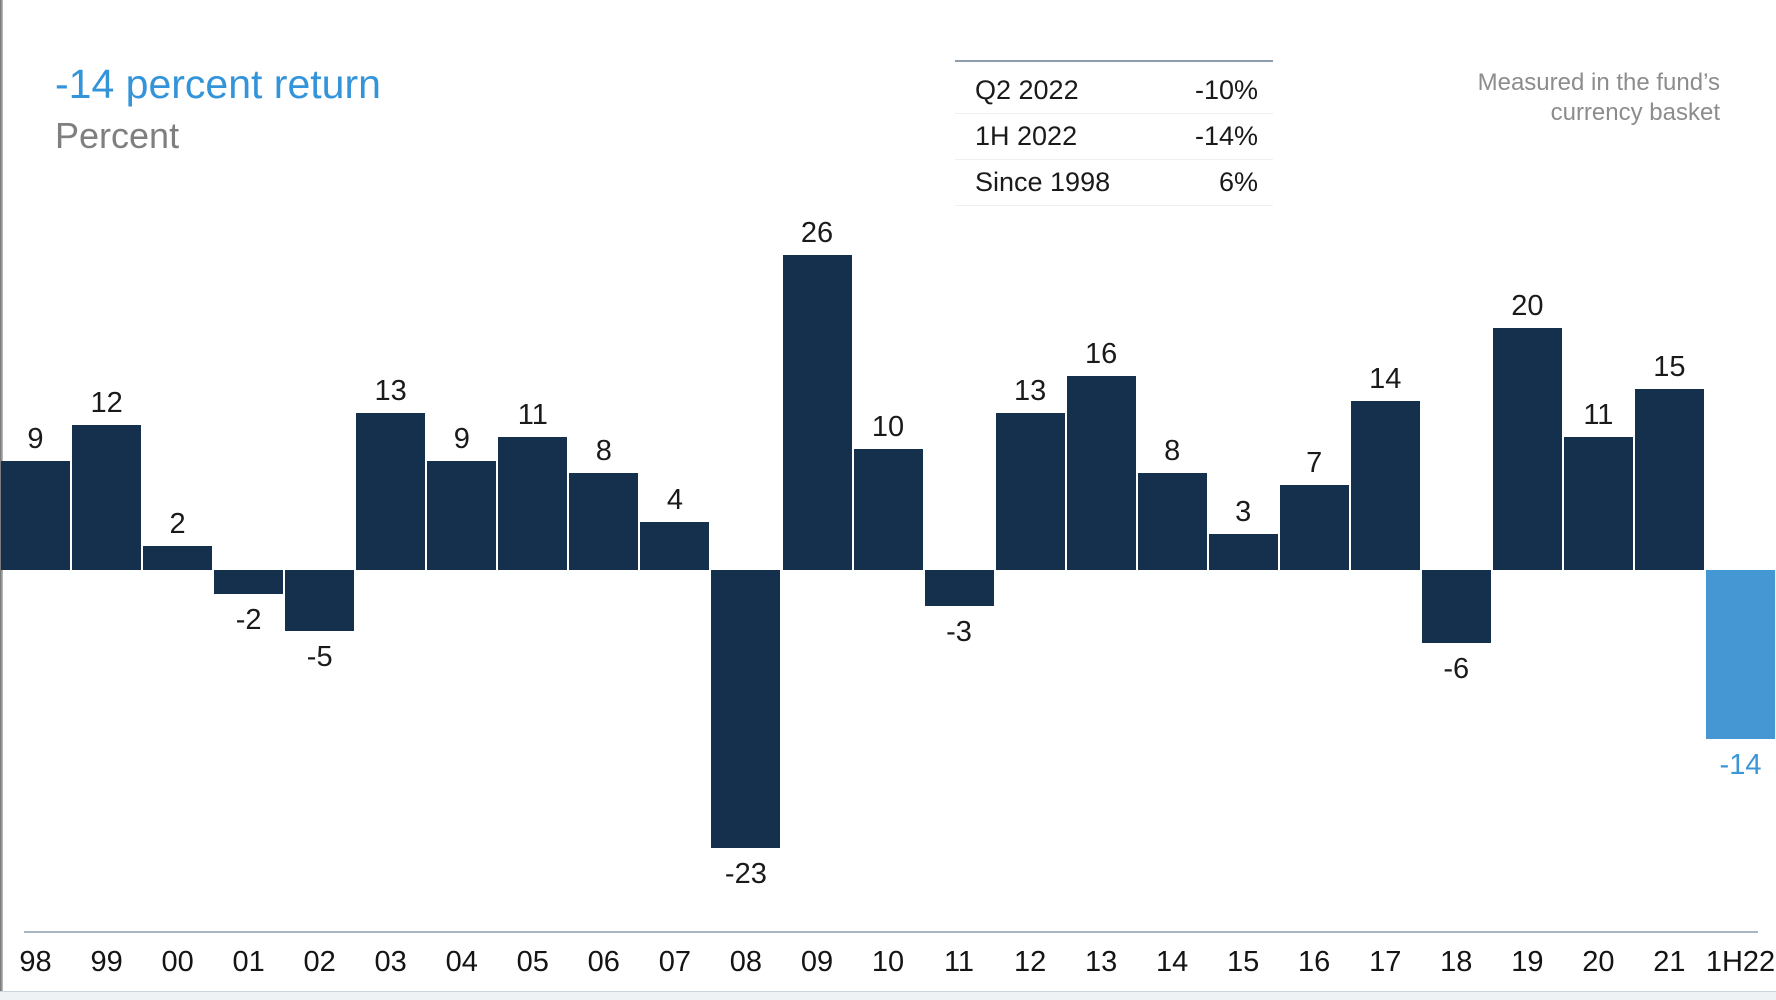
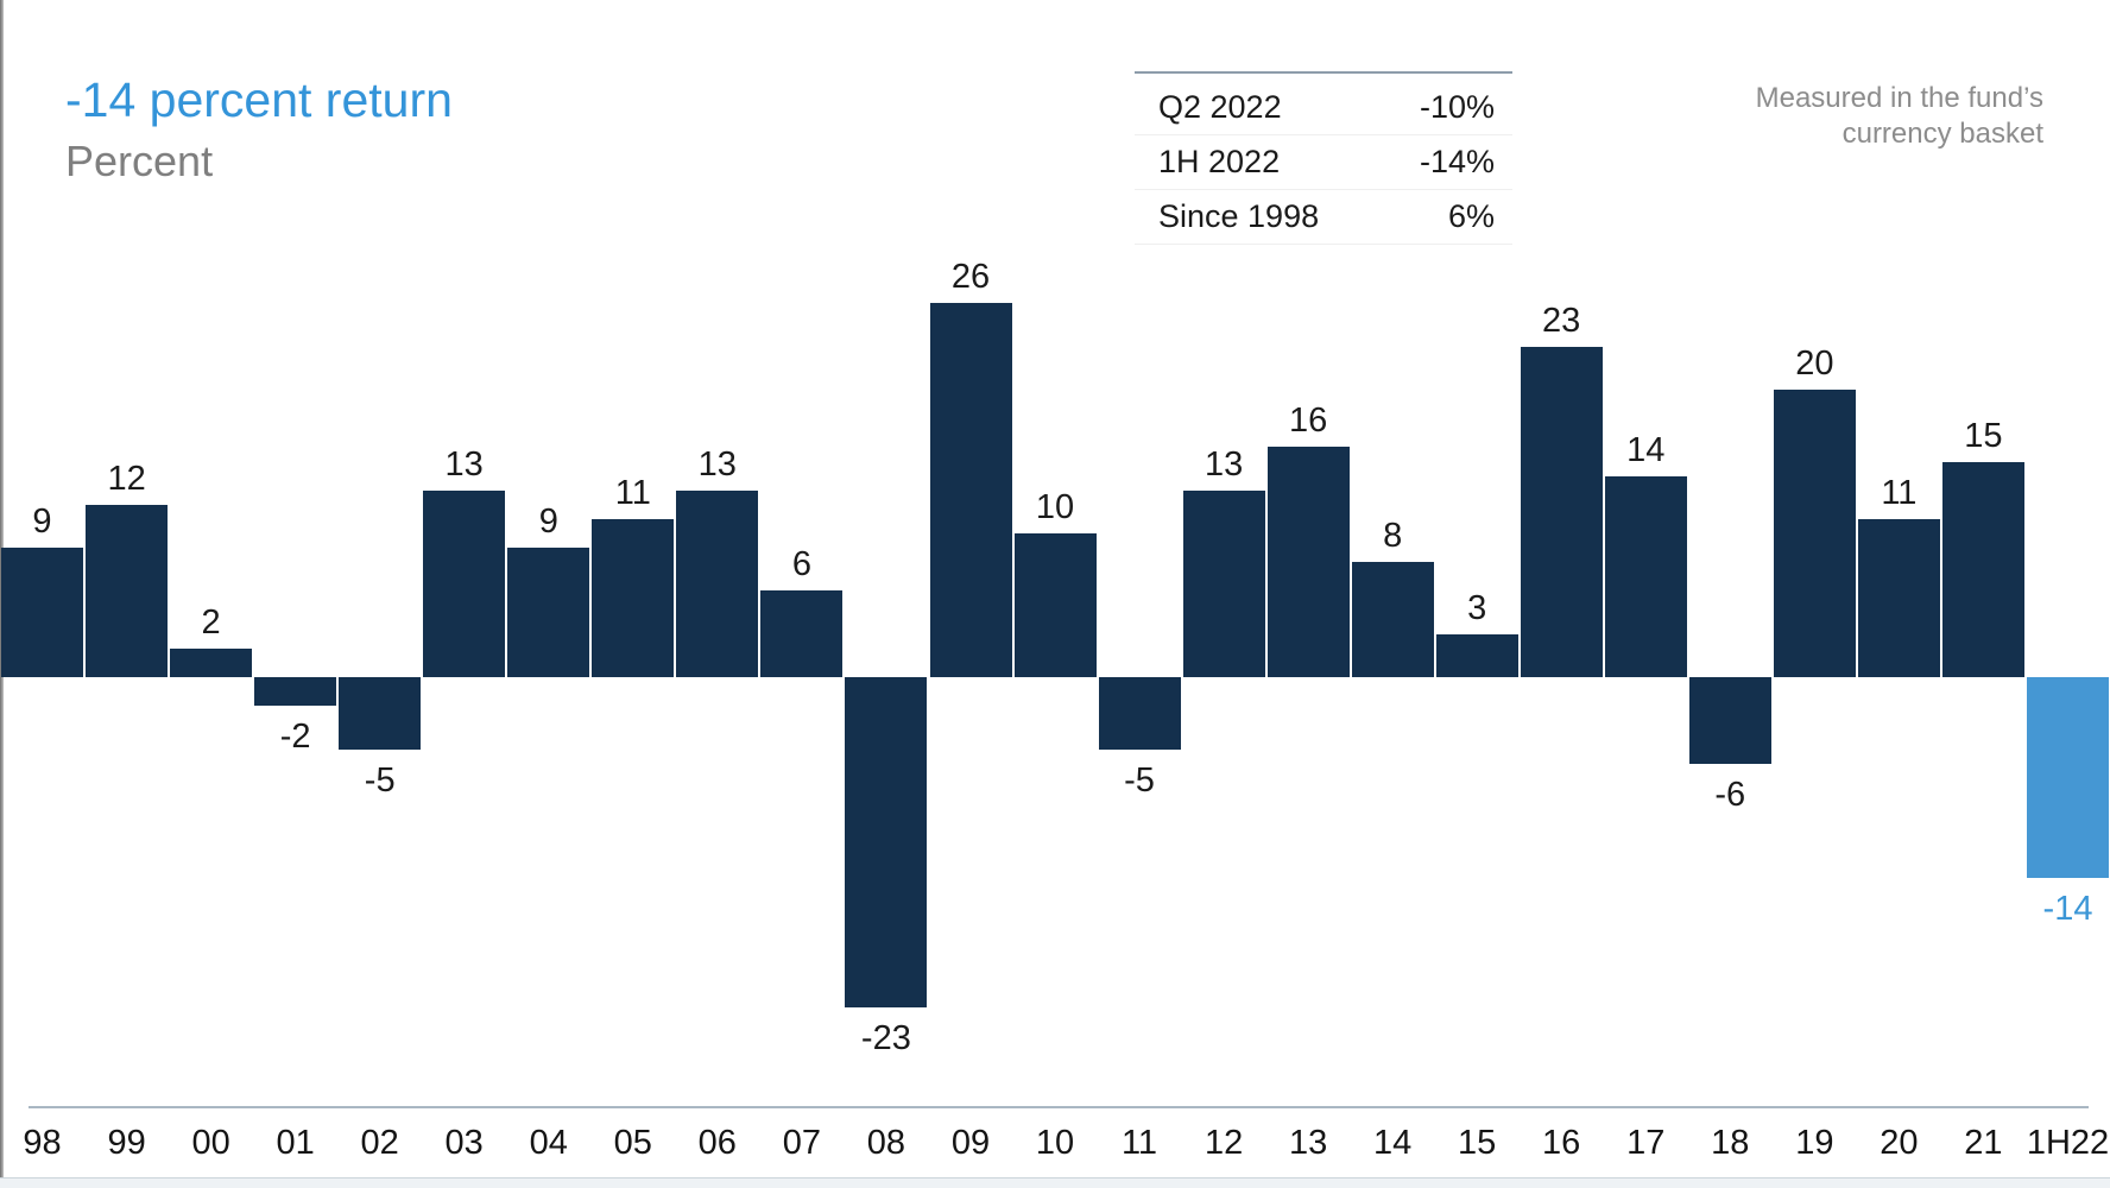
06: 8 -> 13
07: 4 -> 6
11: -3 -> -5
16: 7 -> 23
